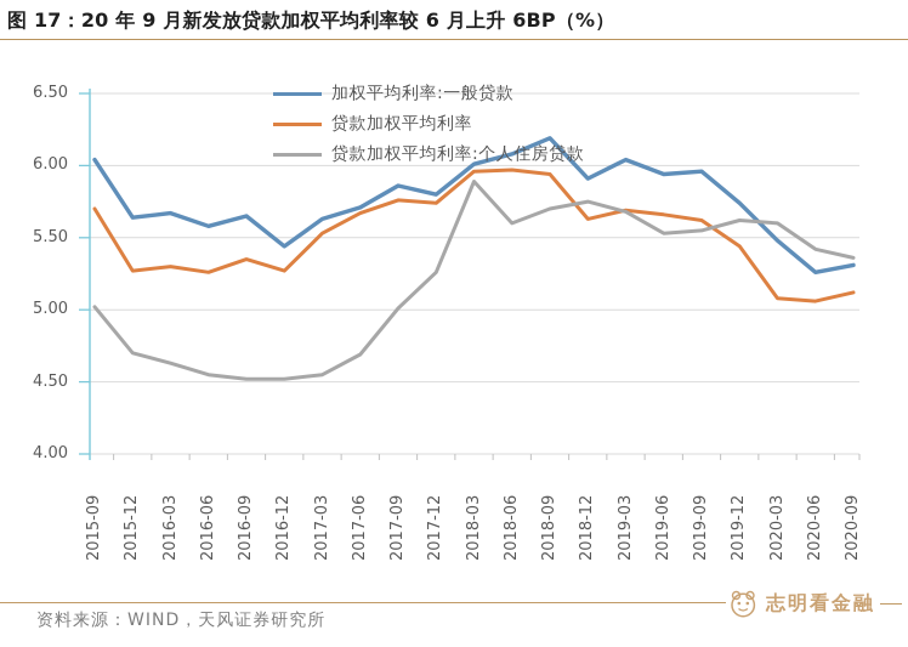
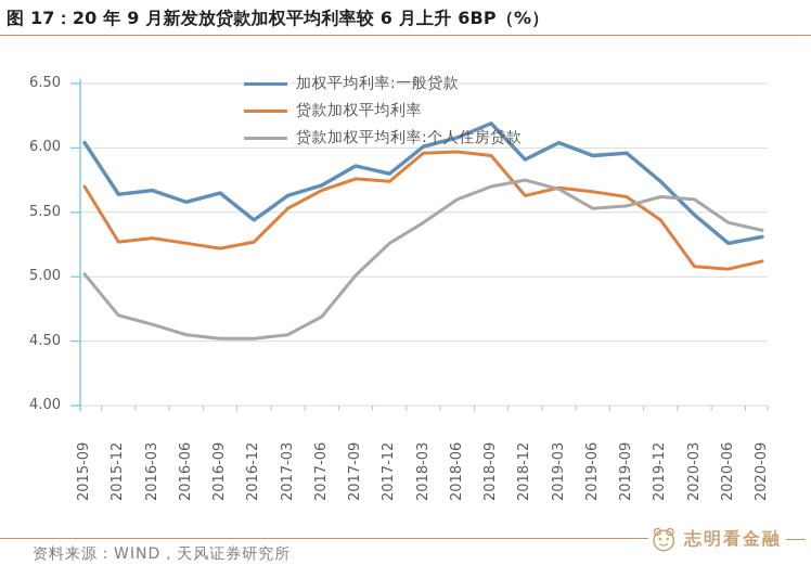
贷款加权平均利率/2016-09: 5.35 -> 5.22
贷款加权平均利率:个人住房贷款/2018-03: 5.89 -> 5.42
